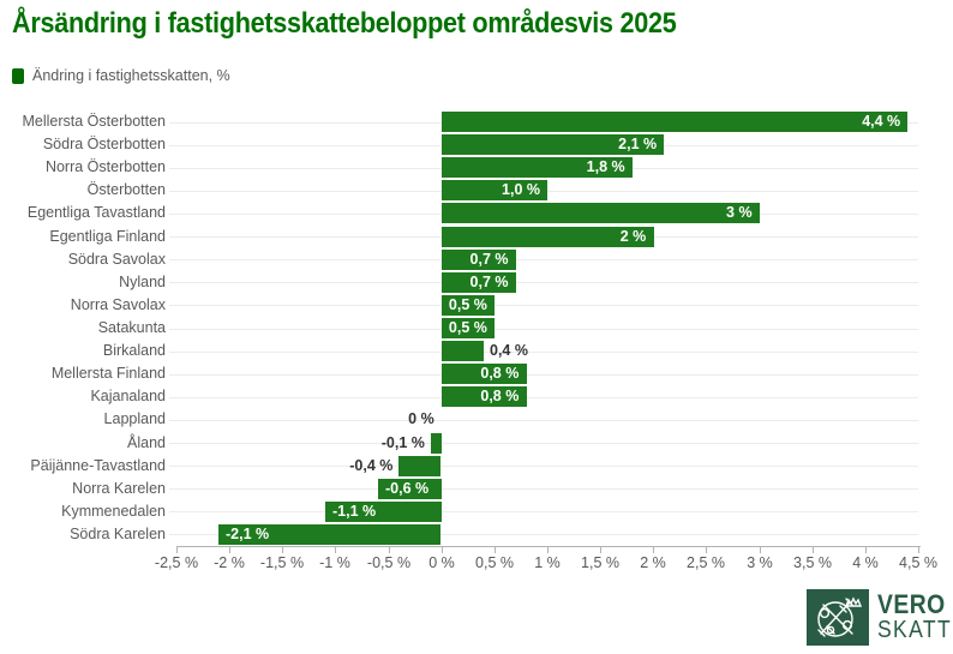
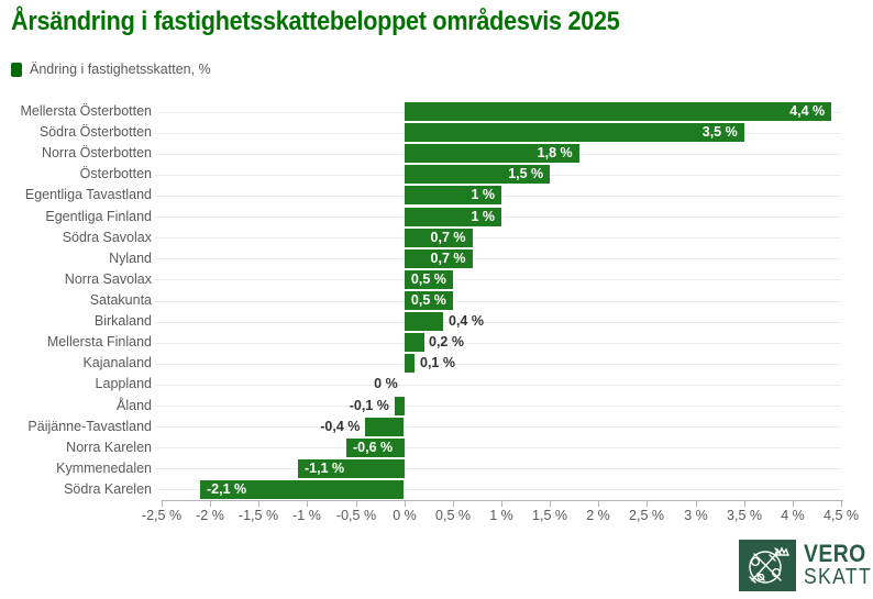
Södra Österbotten: 2,1 -> 3,5
Österbotten: 1,0 -> 1,5
Egentliga Tavastland: 3 -> 1
Egentliga Finland: 2 -> 1
Mellersta Finland: 0,8 -> 0,2
Kajanaland: 0,8 -> 0,1
